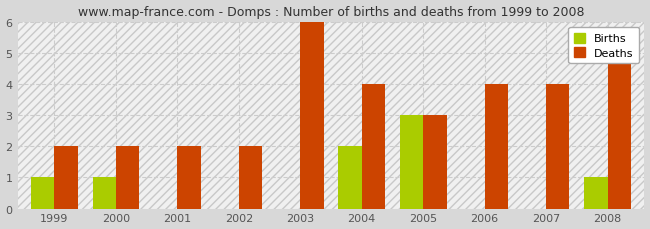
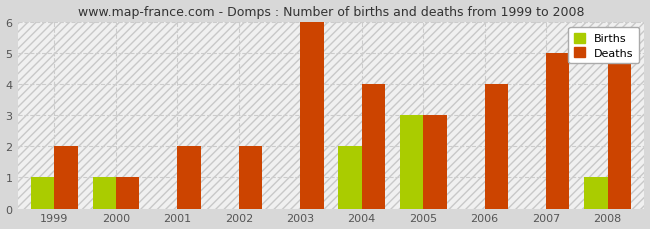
Deaths/2000: 2 -> 1
Deaths/2007: 4 -> 5
